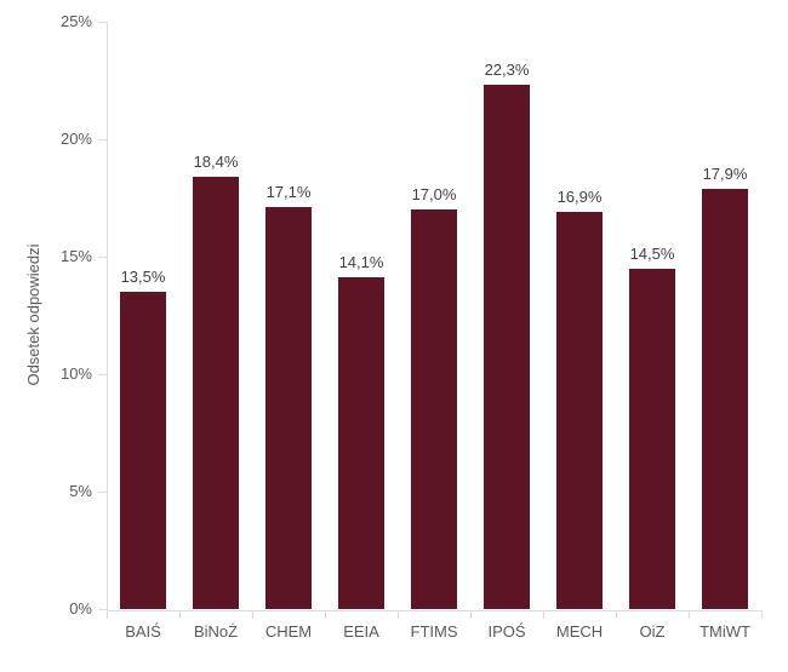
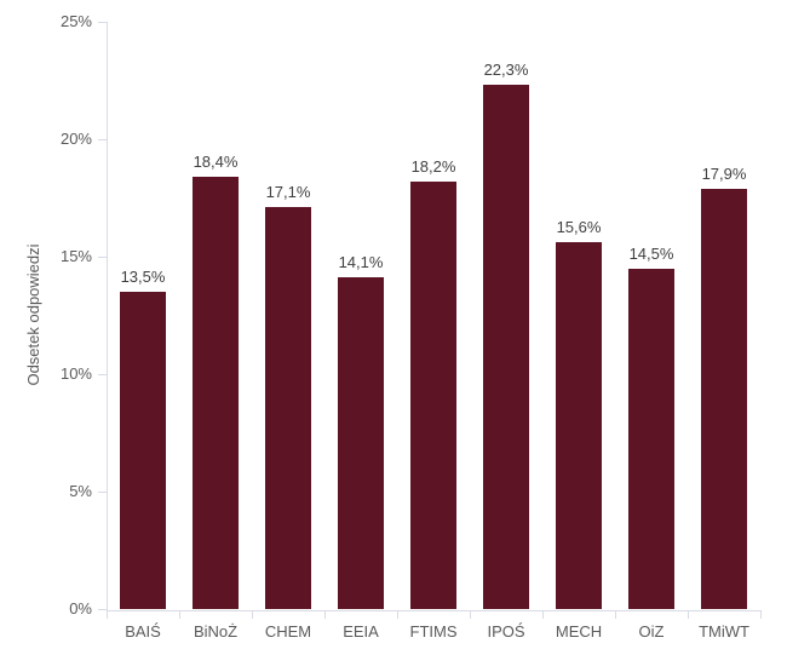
FTIMS: 17,0% -> 18,2%
MECH: 16,9% -> 15,6%
